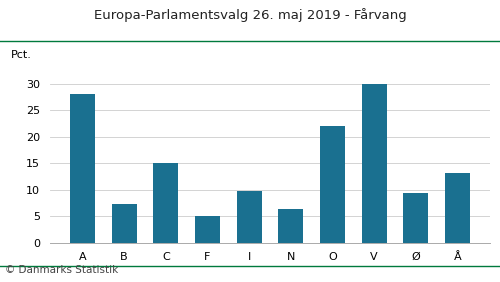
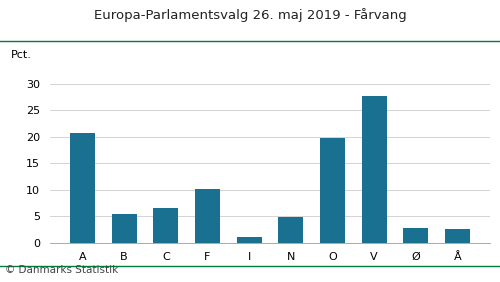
A: 28.0 -> 20.7
B: 7.2 -> 5.4
C: 15.0 -> 6.5
F: 5.0 -> 10.1
I: 9.8 -> 1.1
N: 6.4 -> 4.8
O: 22.0 -> 19.7
V: 30.0 -> 27.7
Ø: 9.4 -> 2.7
Å: 13.2 -> 2.5
